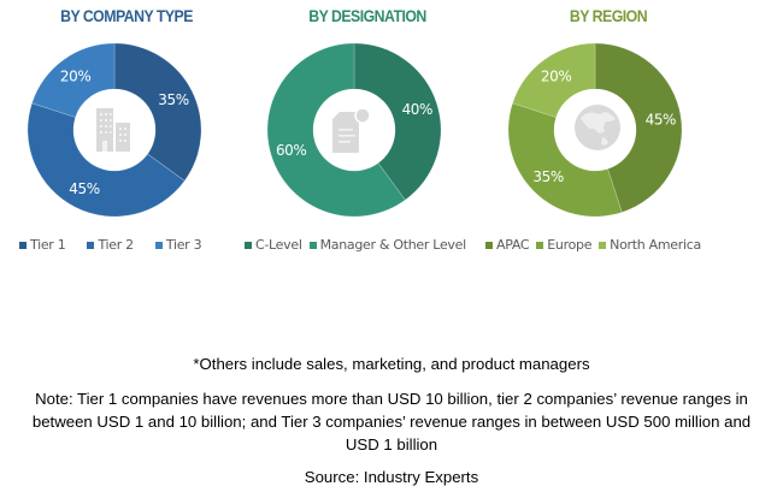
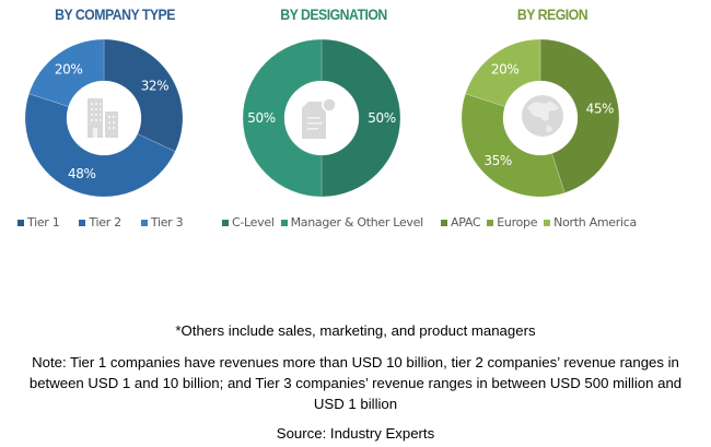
BY COMPANY TYPE/Tier 1: 35% -> 32%
BY COMPANY TYPE/Tier 2: 45% -> 48%
BY DESIGNATION/C-Level: 40% -> 50%
BY DESIGNATION/Manager & Other Level: 60% -> 50%
